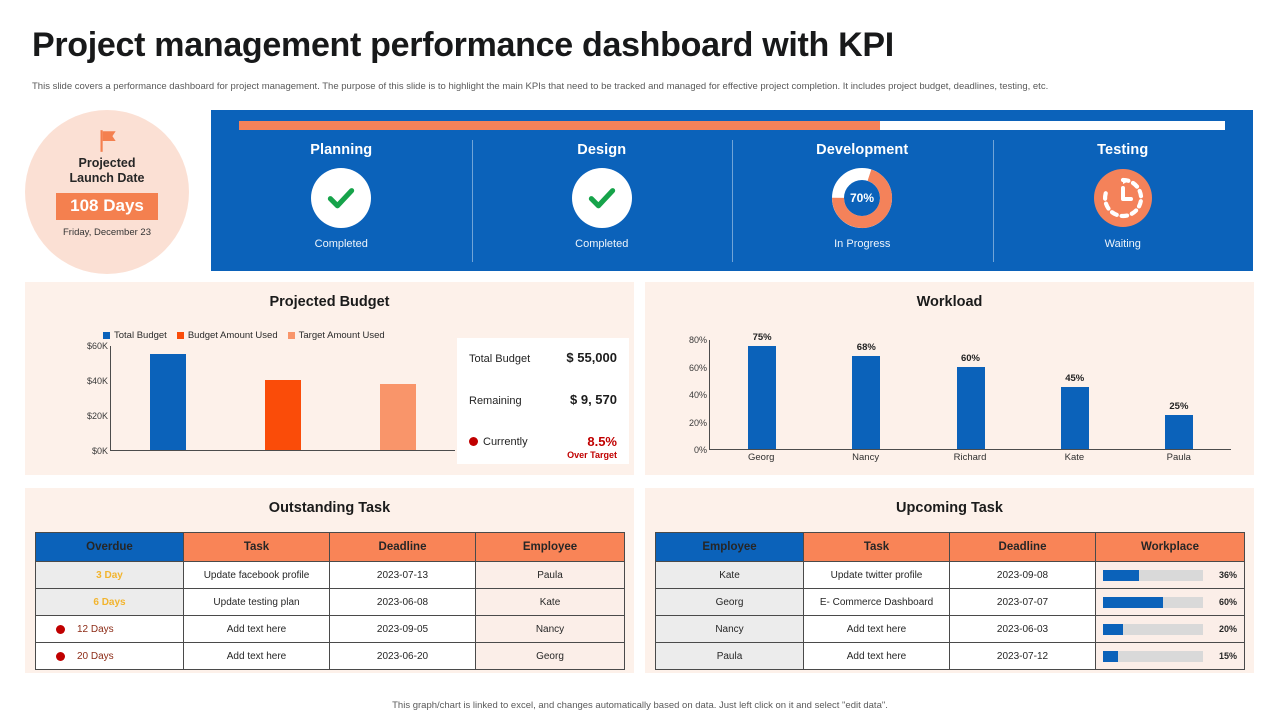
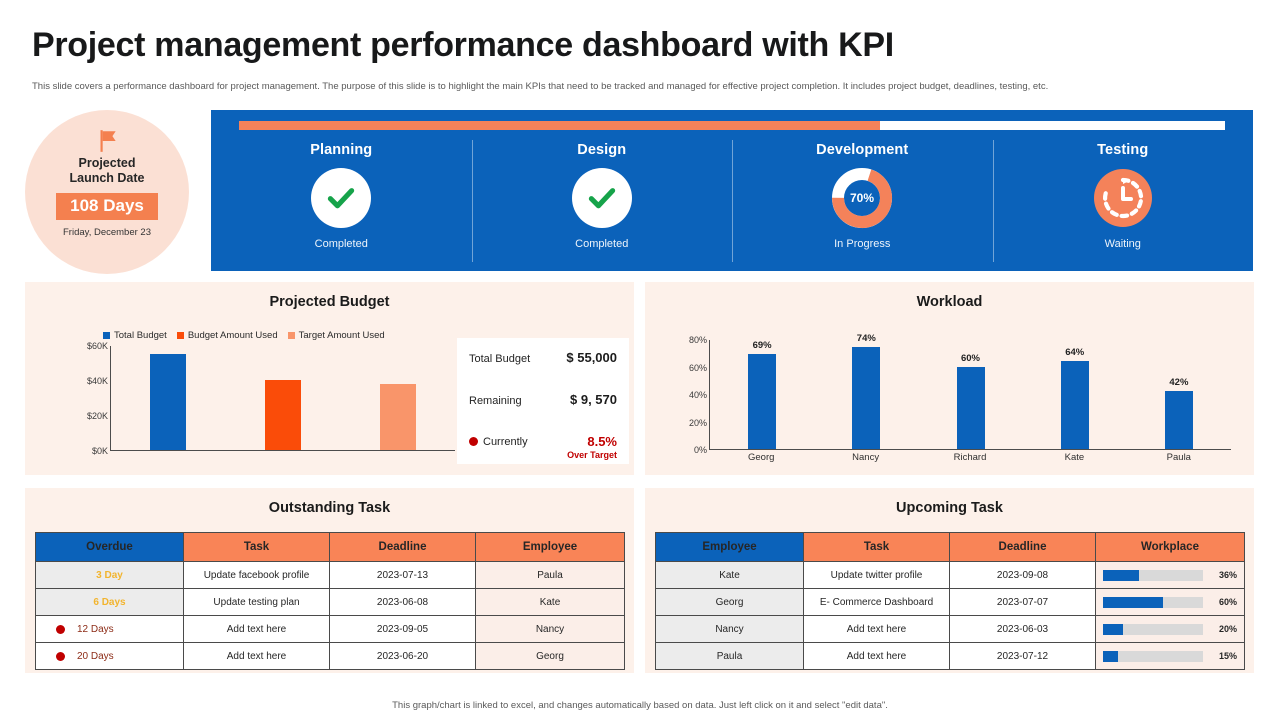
Workload/Georg: 75% -> 69%
Workload/Nancy: 68% -> 74%
Workload/Kate: 45% -> 64%
Workload/Paula: 25% -> 42%
